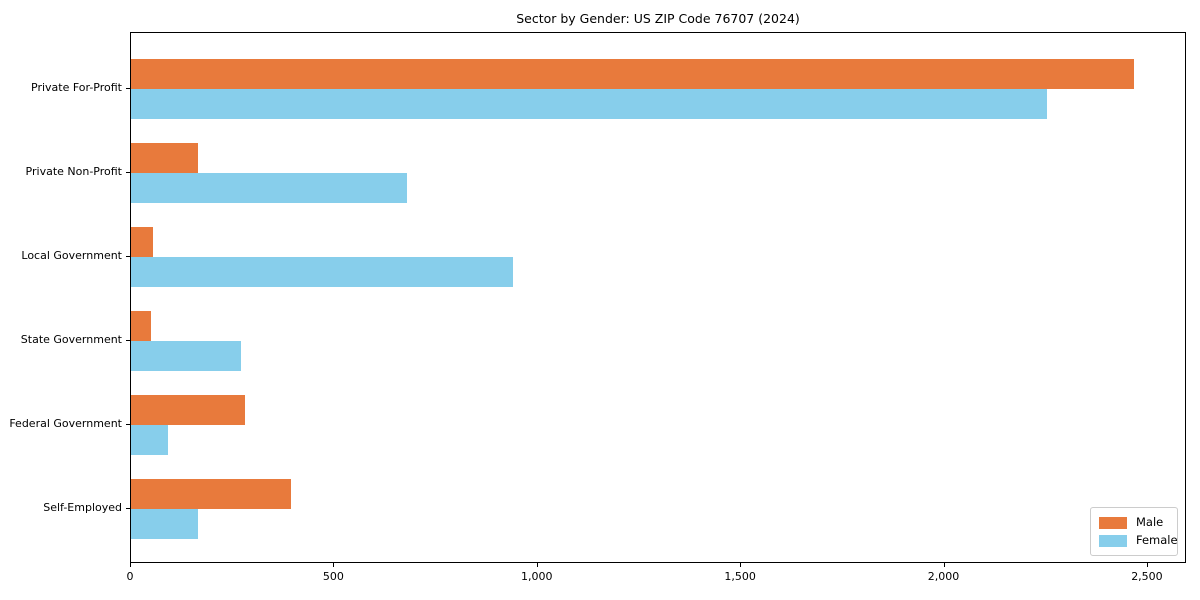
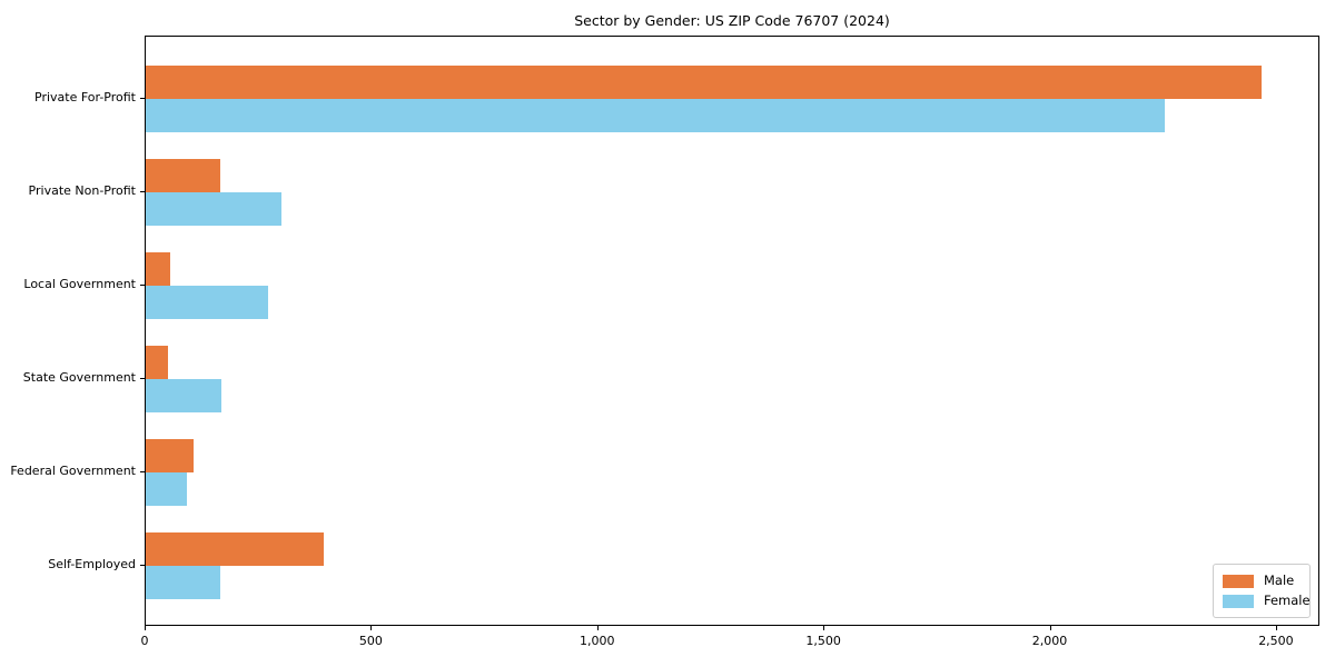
Female/Private Non-Profit: 680 -> 300
Female/Local Government: 940 -> 270
Female/State Government: 270 -> 170
Male/Federal Government: 280 -> 100
